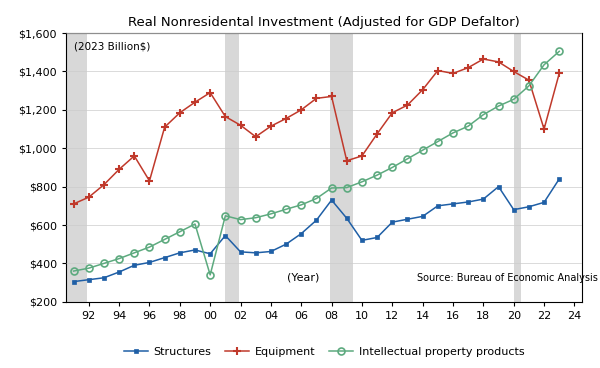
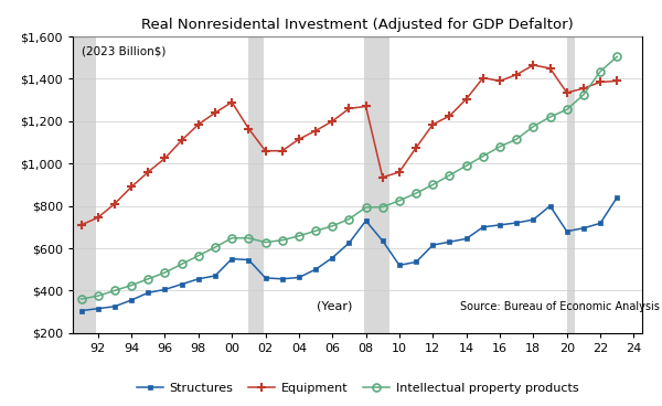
Equipment/96: $830 -> $1,020
Structures/00: $450 -> $550
Intellectual property products/00: $340 -> $650
Equipment/02: $1,120 -> $1,060
Equipment/20: $1,400 -> $1,340
Equipment/22: $1,100 -> $1,380
